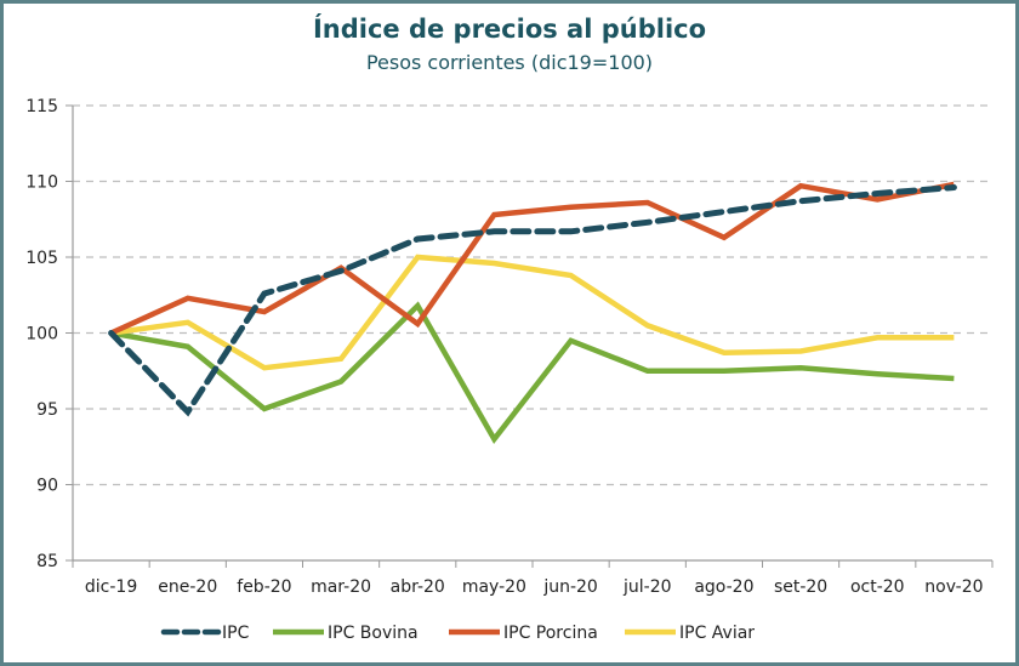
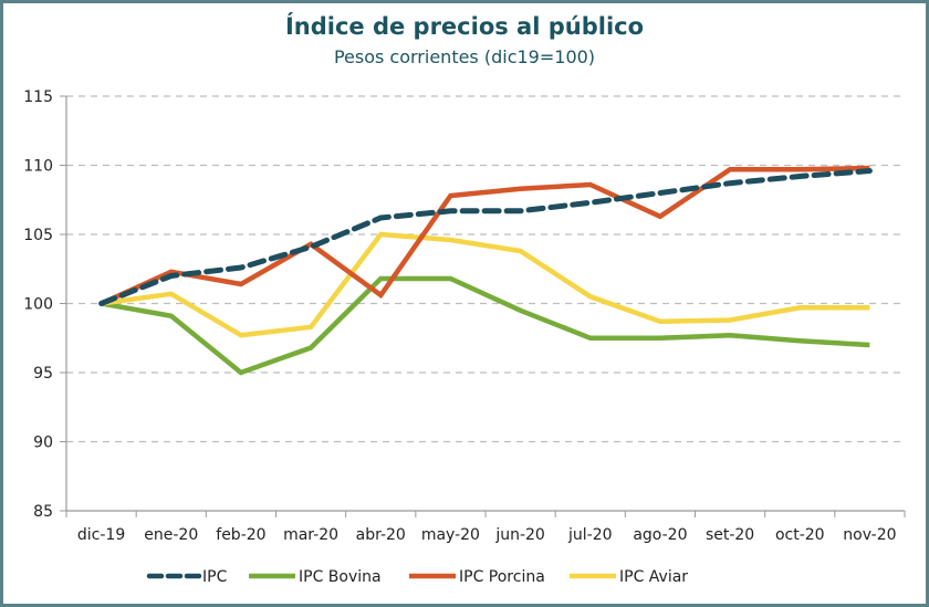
IPC/ene-20: 94.8 -> 102.0
IPC Bovina/may-20: 93.0 -> 101.8
IPC Porcina/oct-20: 108.8 -> 109.7
